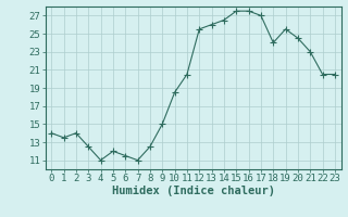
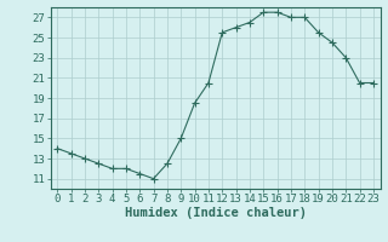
2: 14.0 -> 13.0
4: 11.0 -> 12.0
18: 24.0 -> 27.0
